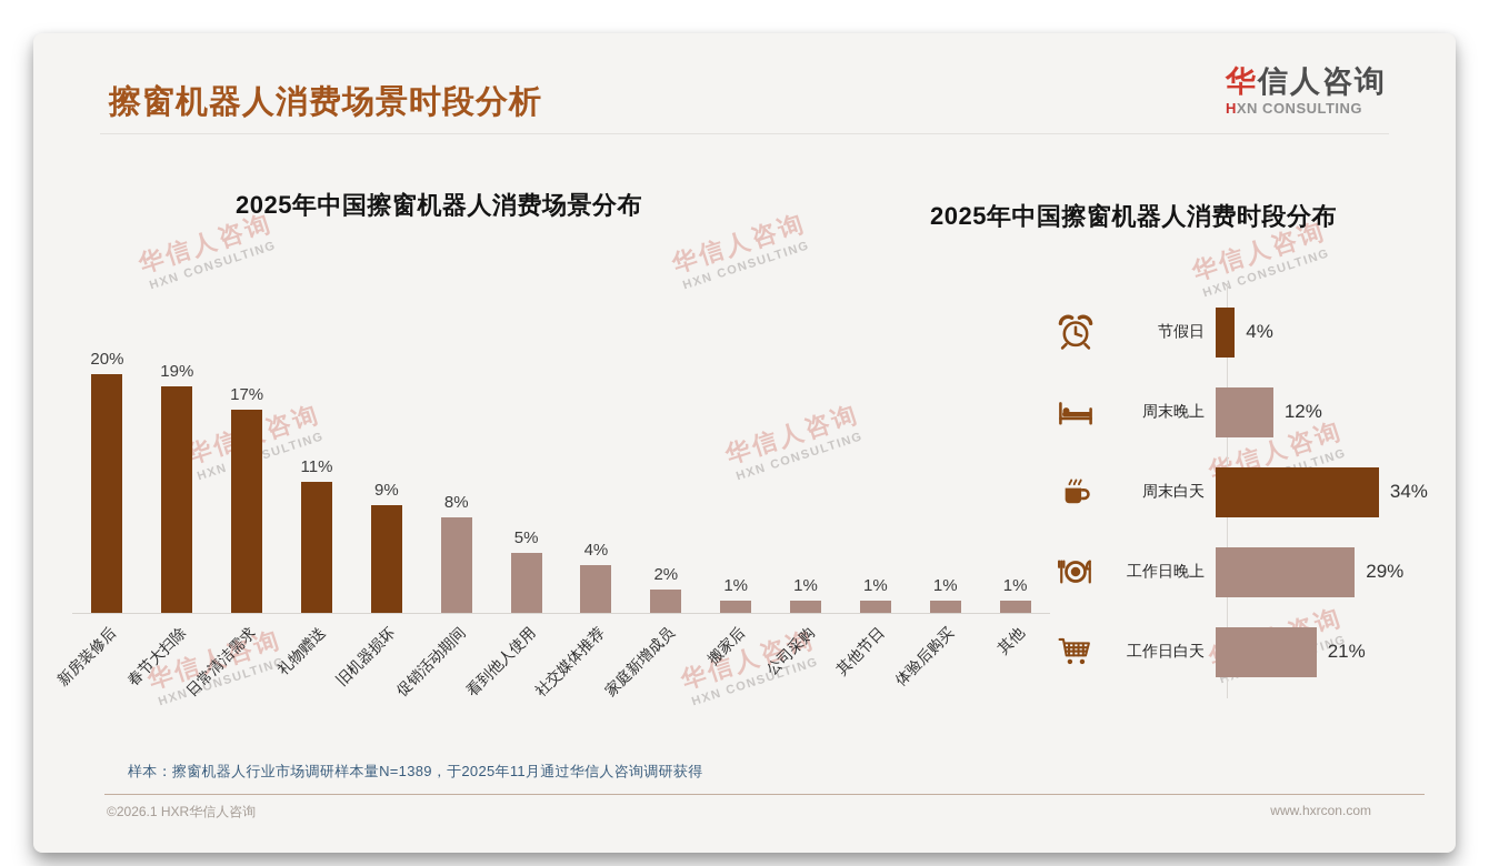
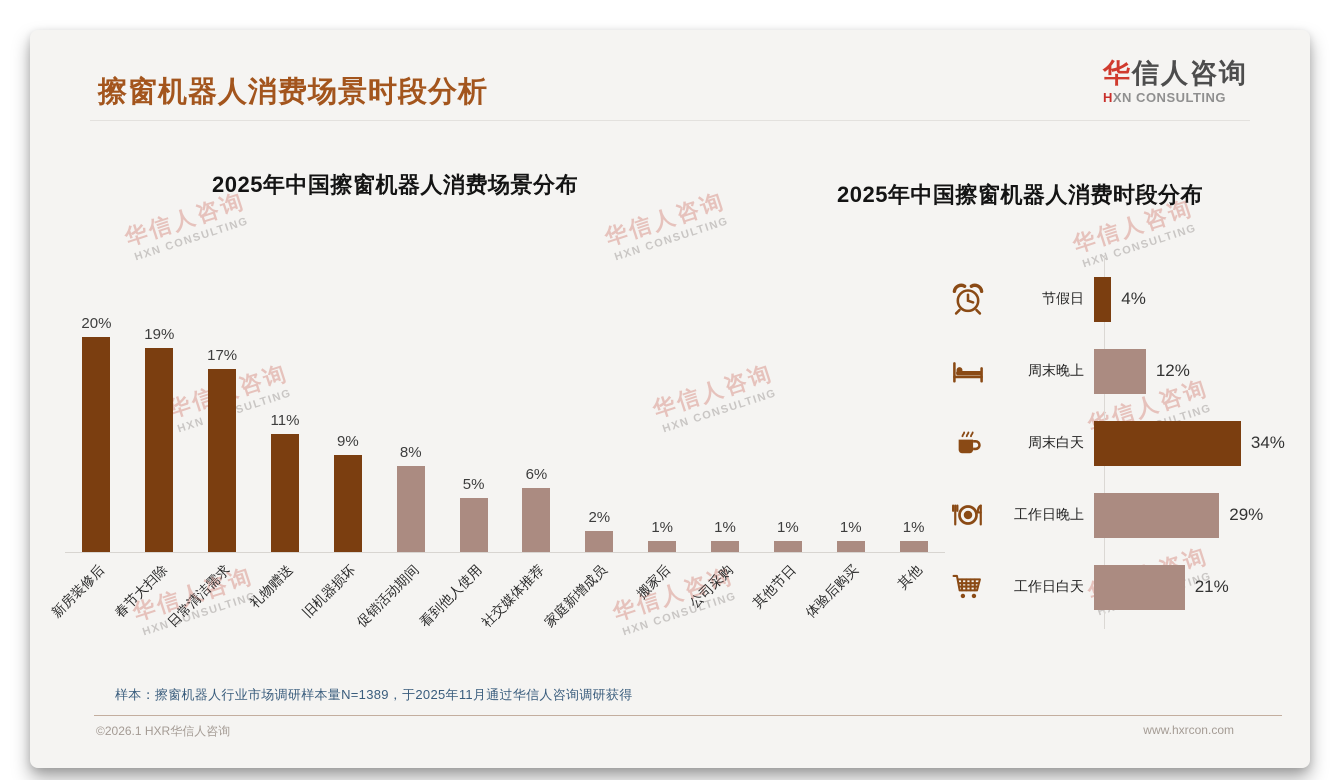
2025年中国擦窗机器人消费场景分布/社交媒体推荐: 4% -> 6%
